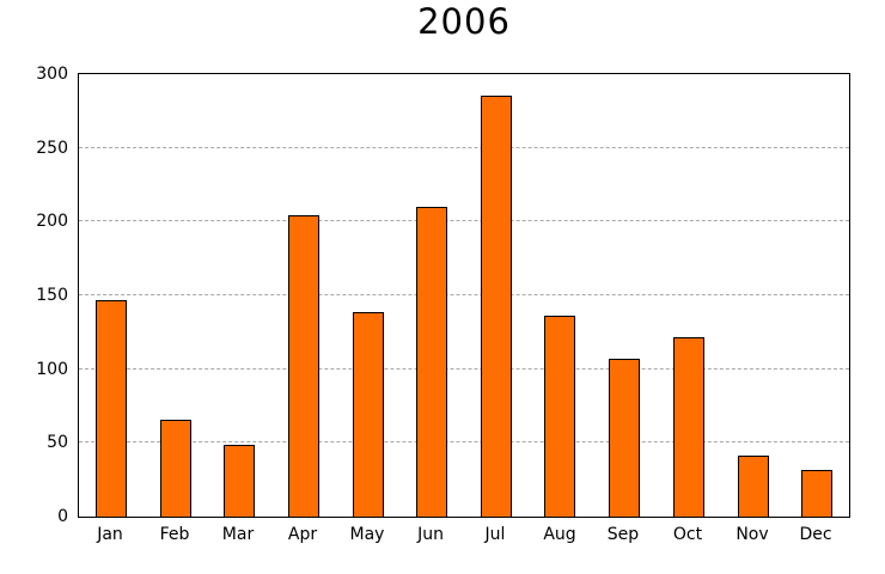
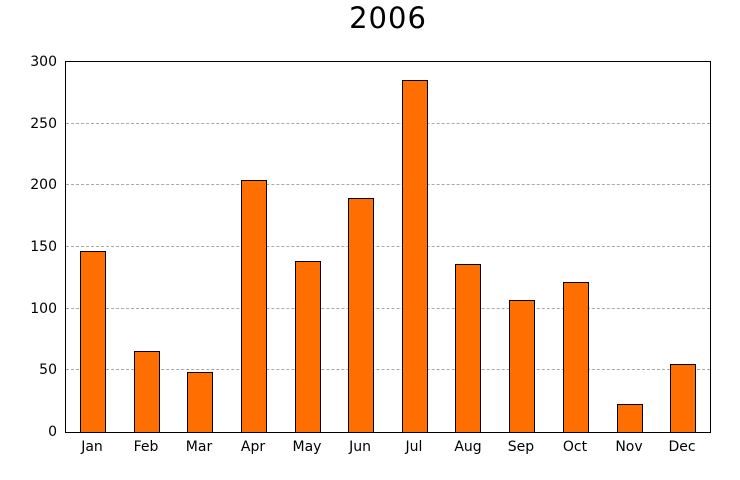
Jun: 210 -> 190
Nov: 41 -> 23
Dec: 32 -> 55
